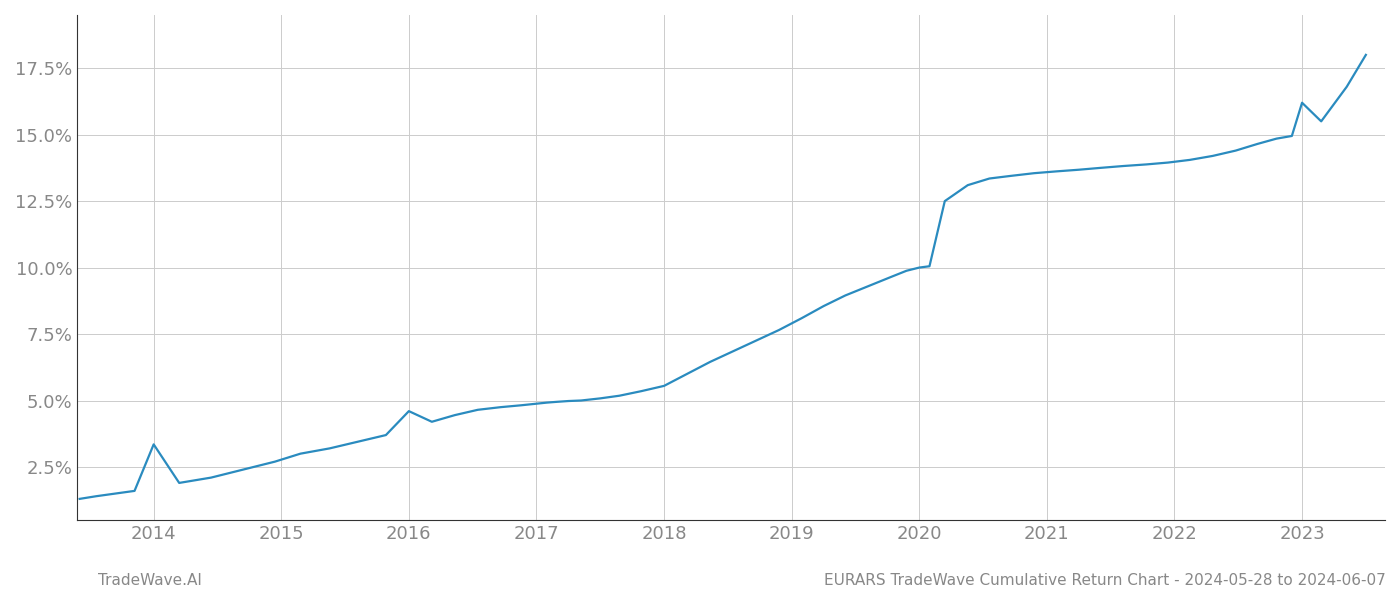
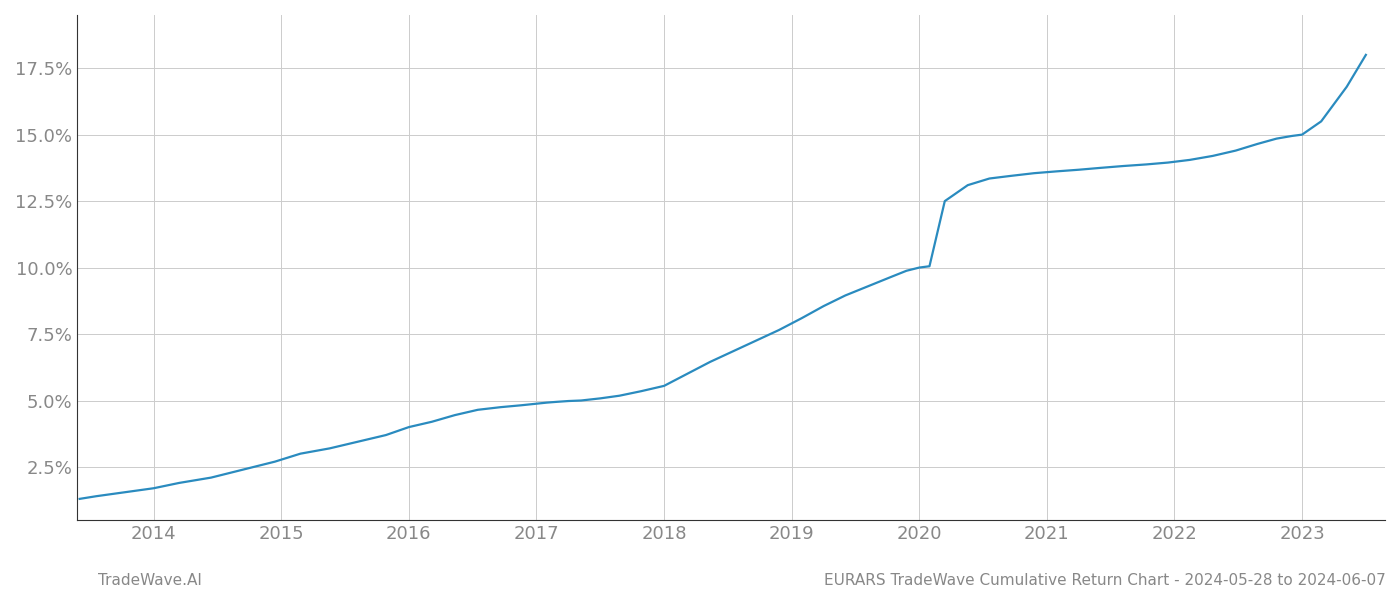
2014: 3.35% -> 1.70%
2016: 4.60% -> 4.00%
2023: 16.20% -> 15.00%
